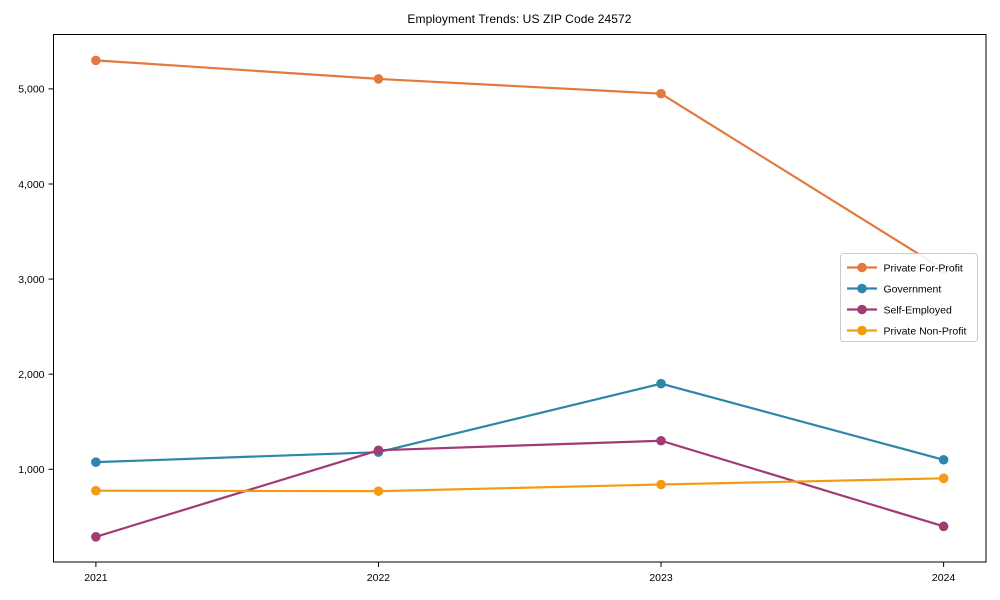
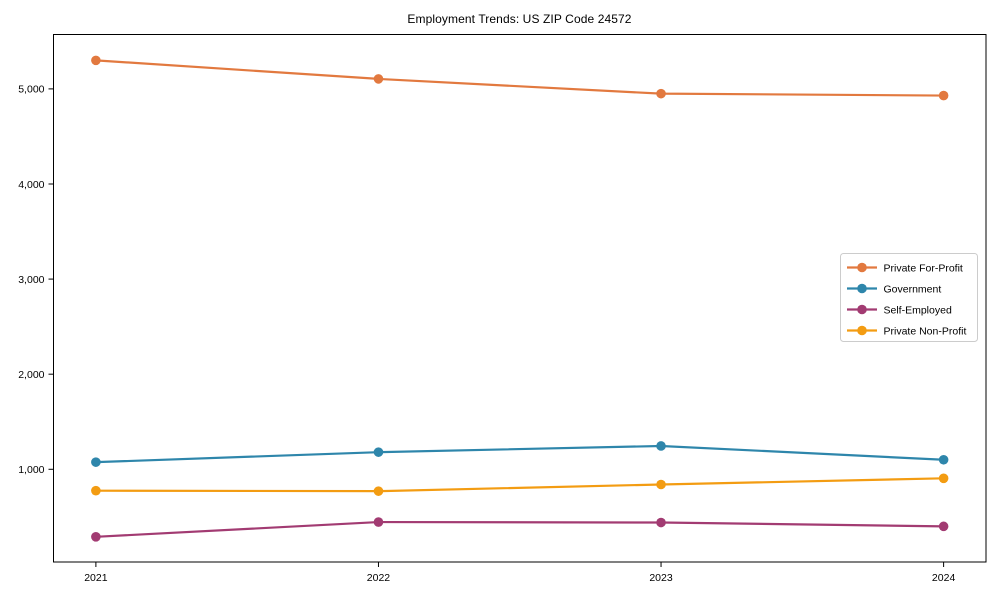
Self-Employed/2022: 1200 -> 400
Government/2023: 1900 -> 1200
Self-Employed/2023: 1300 -> 400
Private For-Profit/2024: 3100 -> 4900
